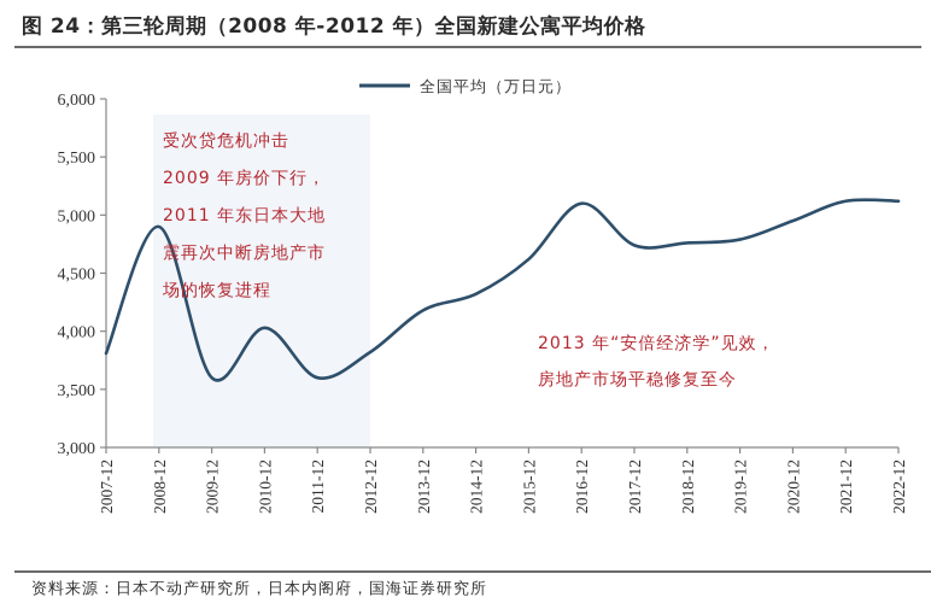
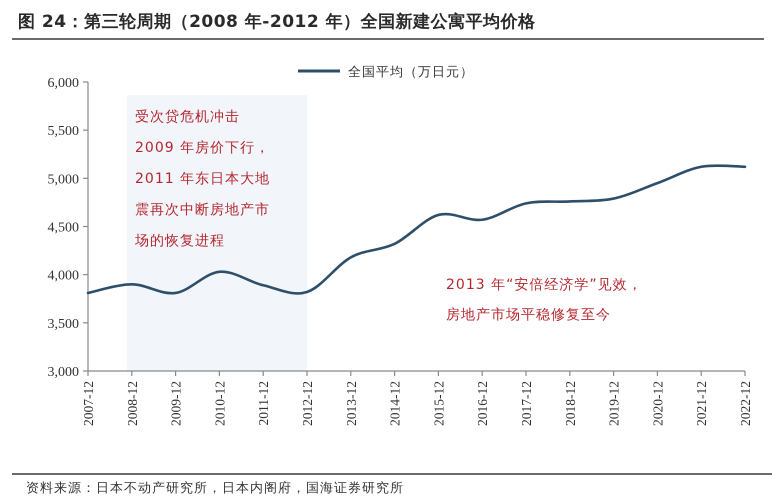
2008-12: 4900 -> 3900
2009-12: 3600 -> 3800
2011-12: 3600 -> 3900
2016-12: 5100 -> 4600
